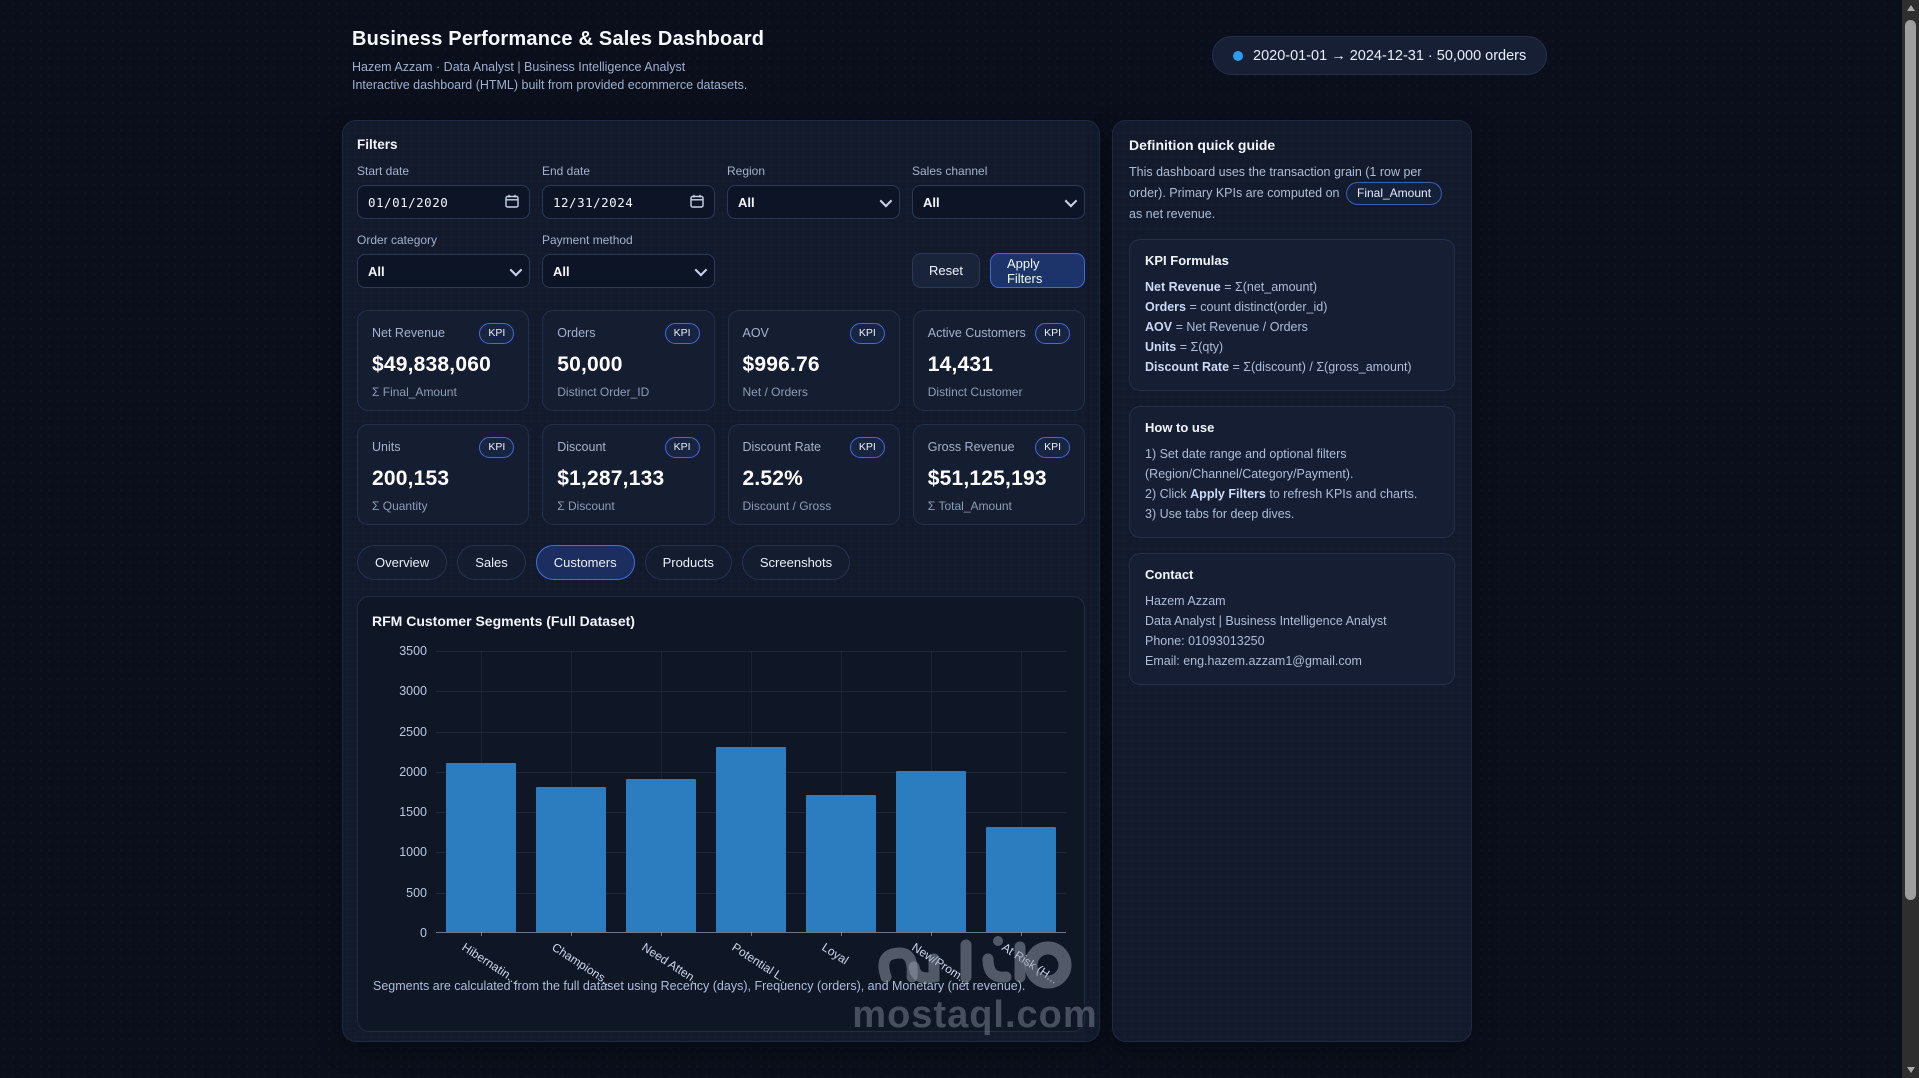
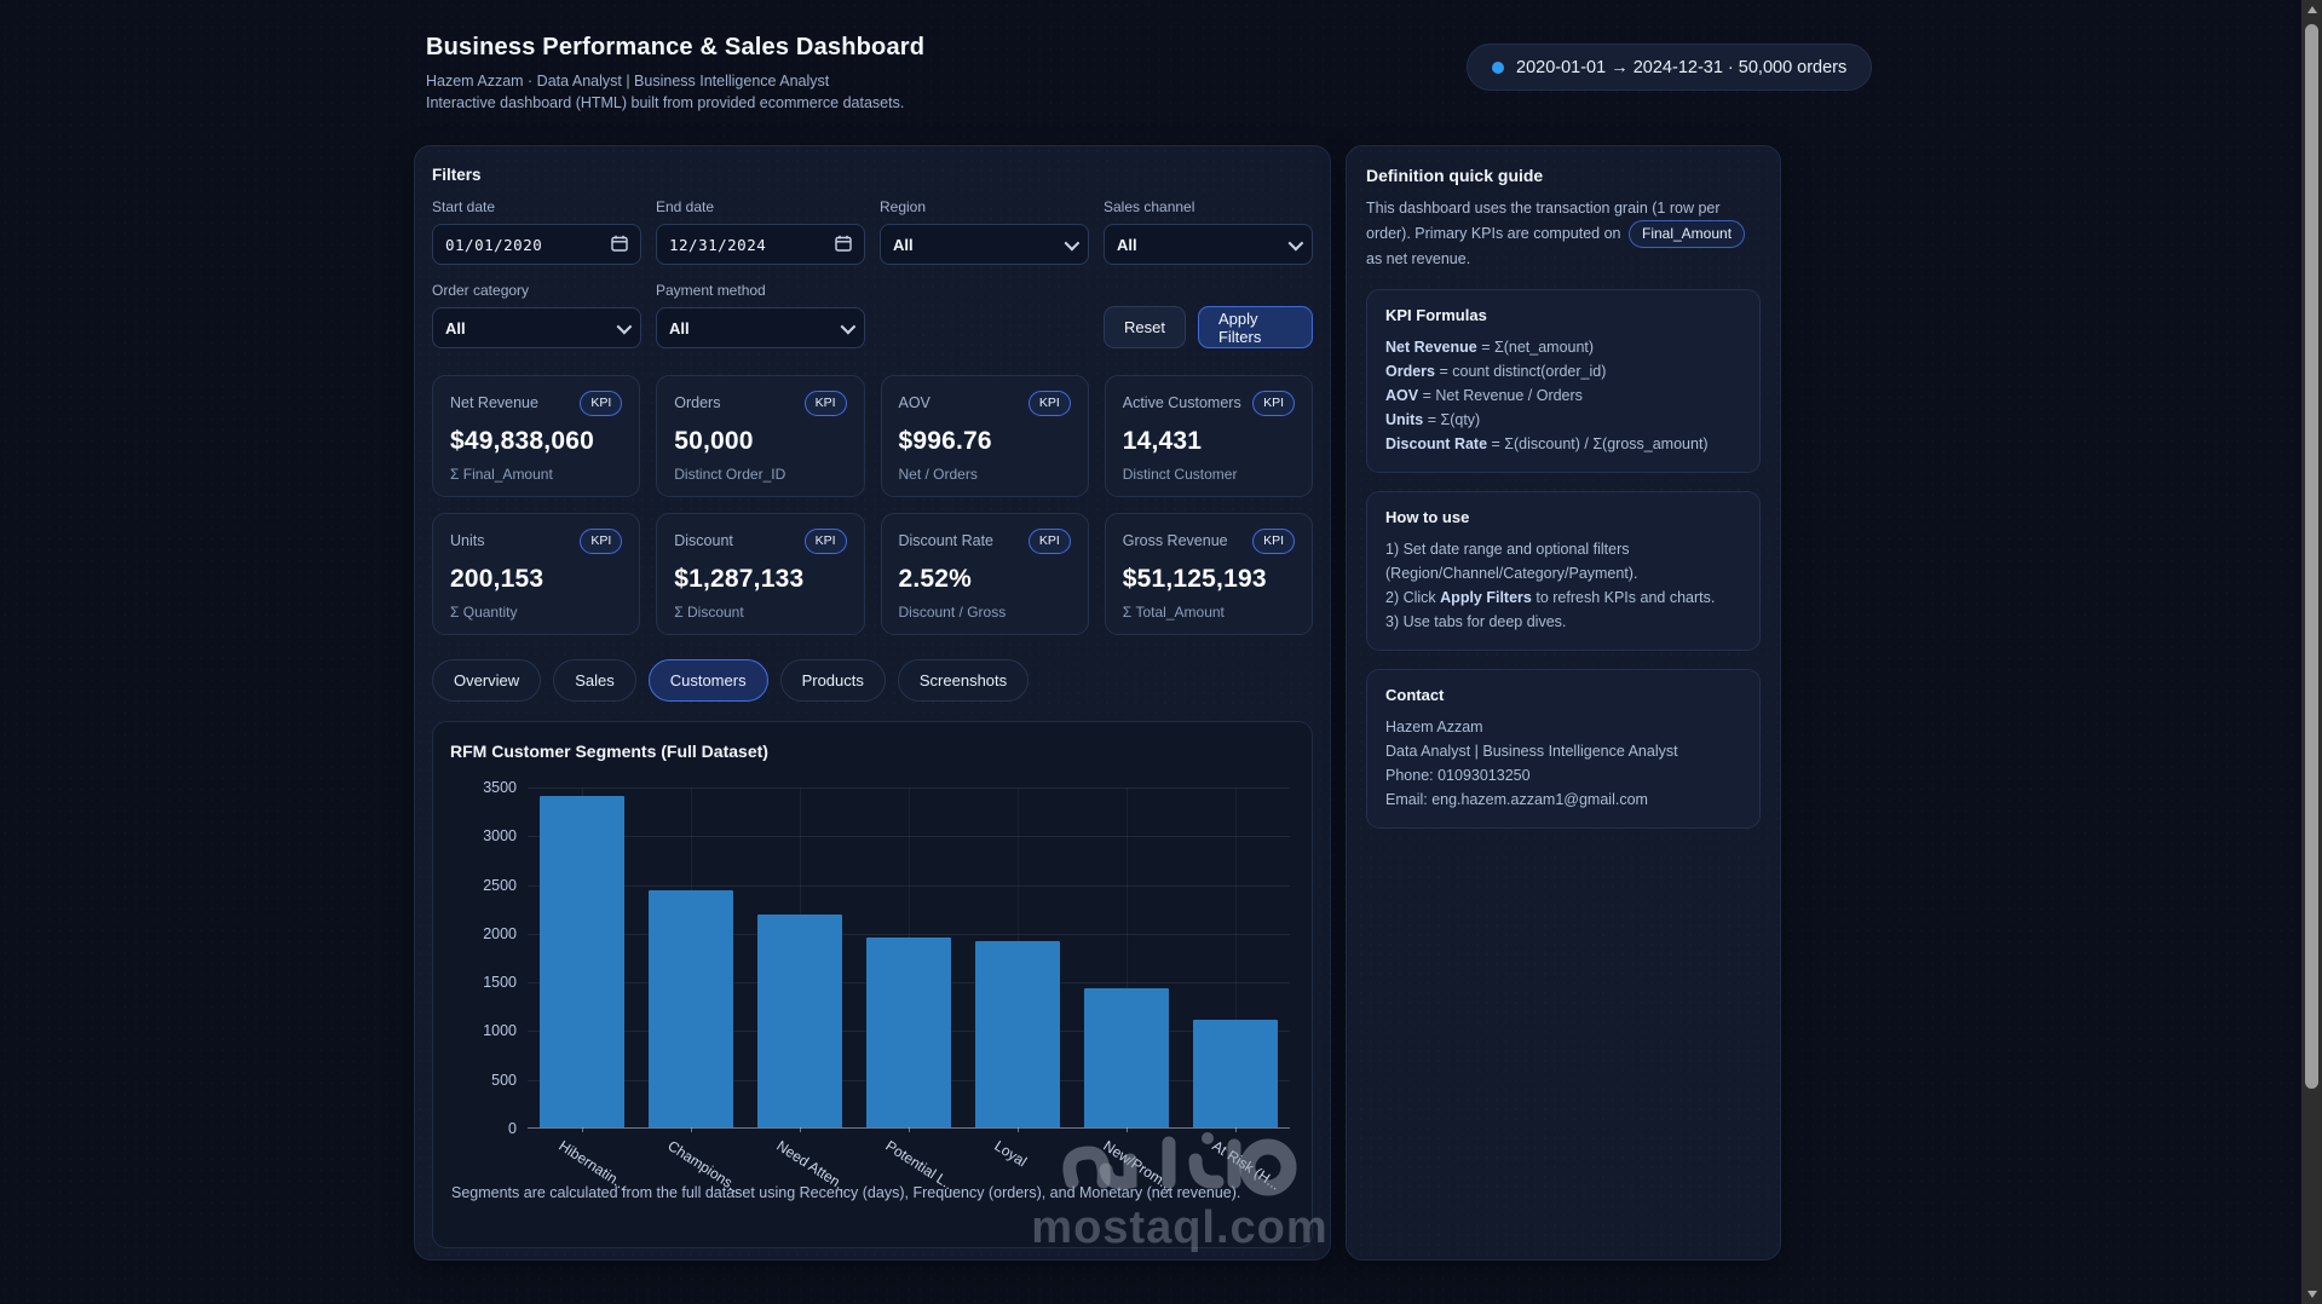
Hibernatin...: 2100 -> 3400
Champions...: 1800 -> 2400
Need Atten...: 1900 -> 2200
Potential L...: 2300 -> 2000
Loyal: 1700 -> 1900
New/Prom...: 2000 -> 1400
At Risk (H...: 1300 -> 1100
